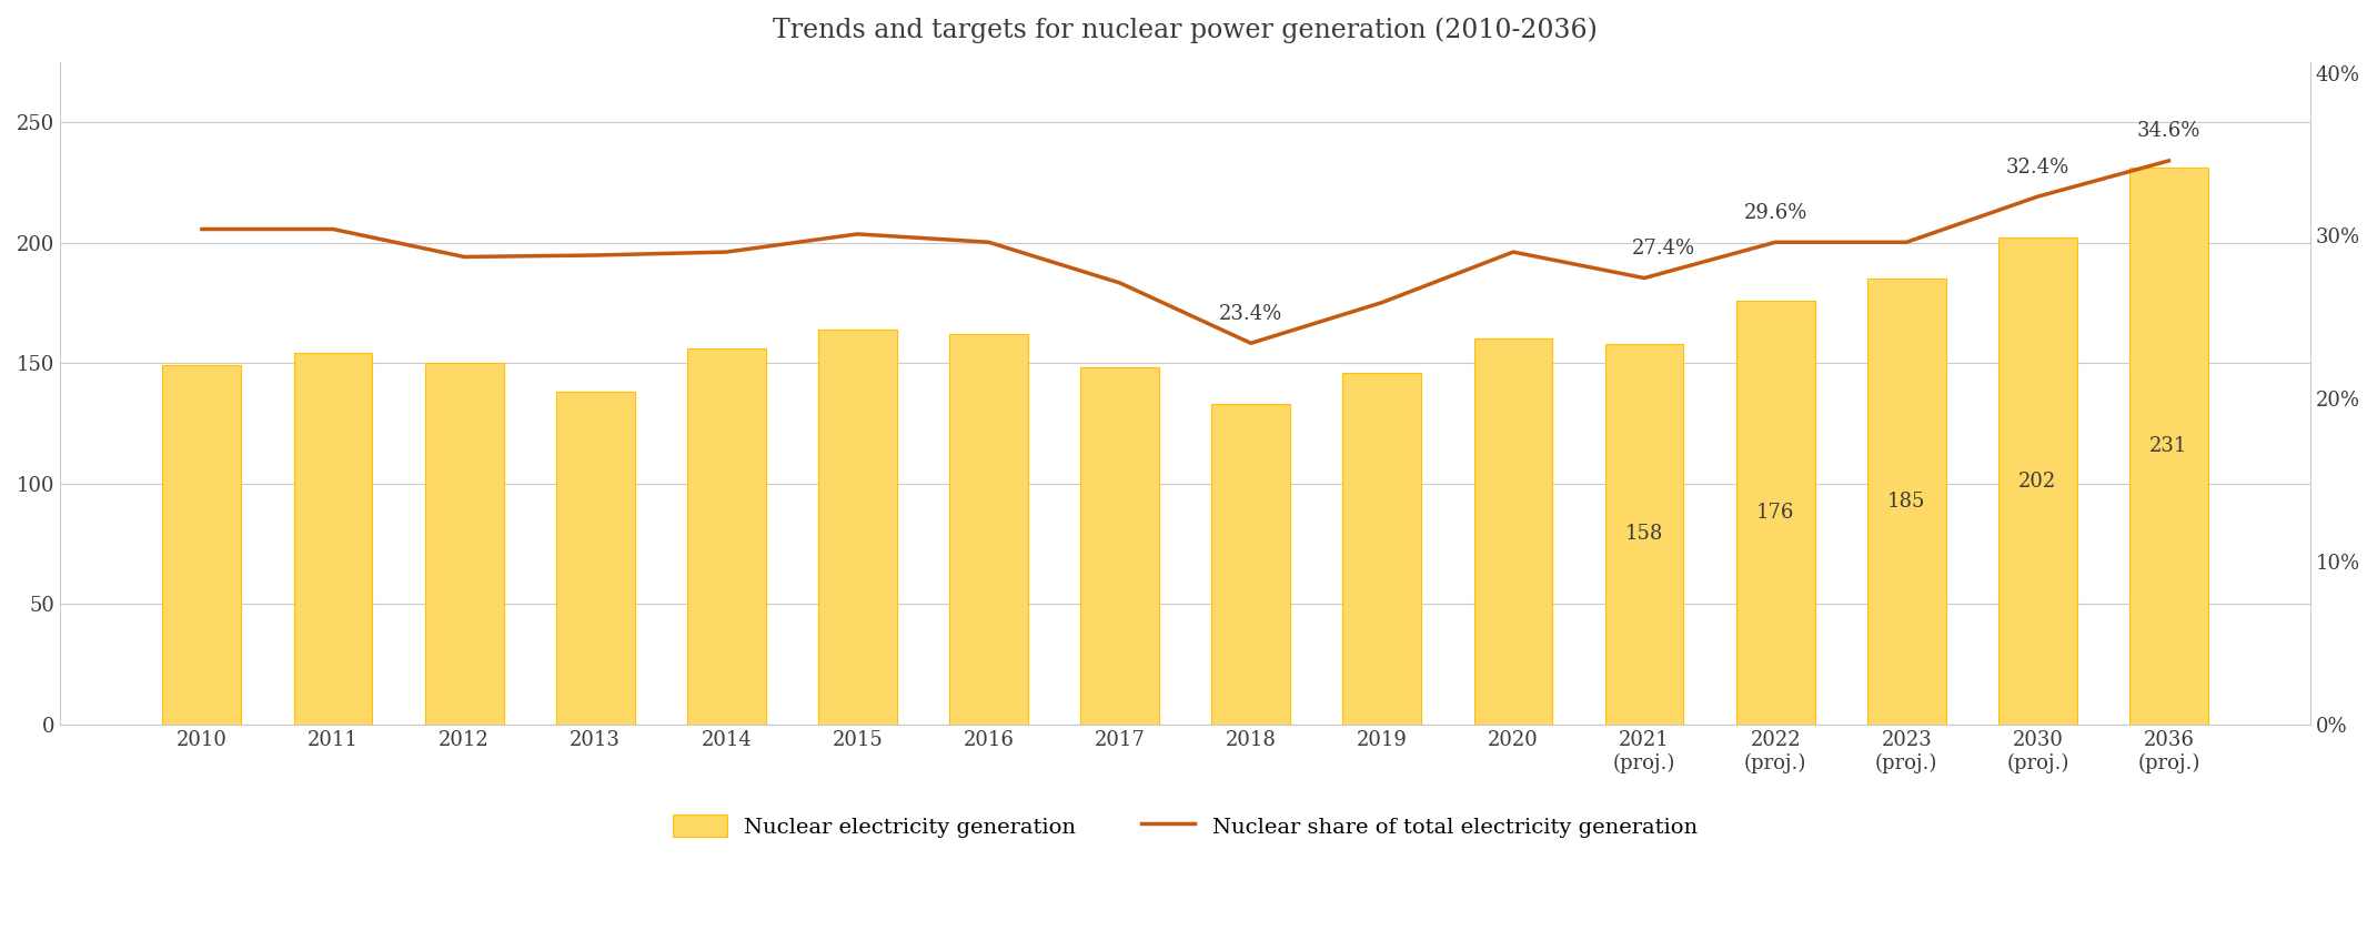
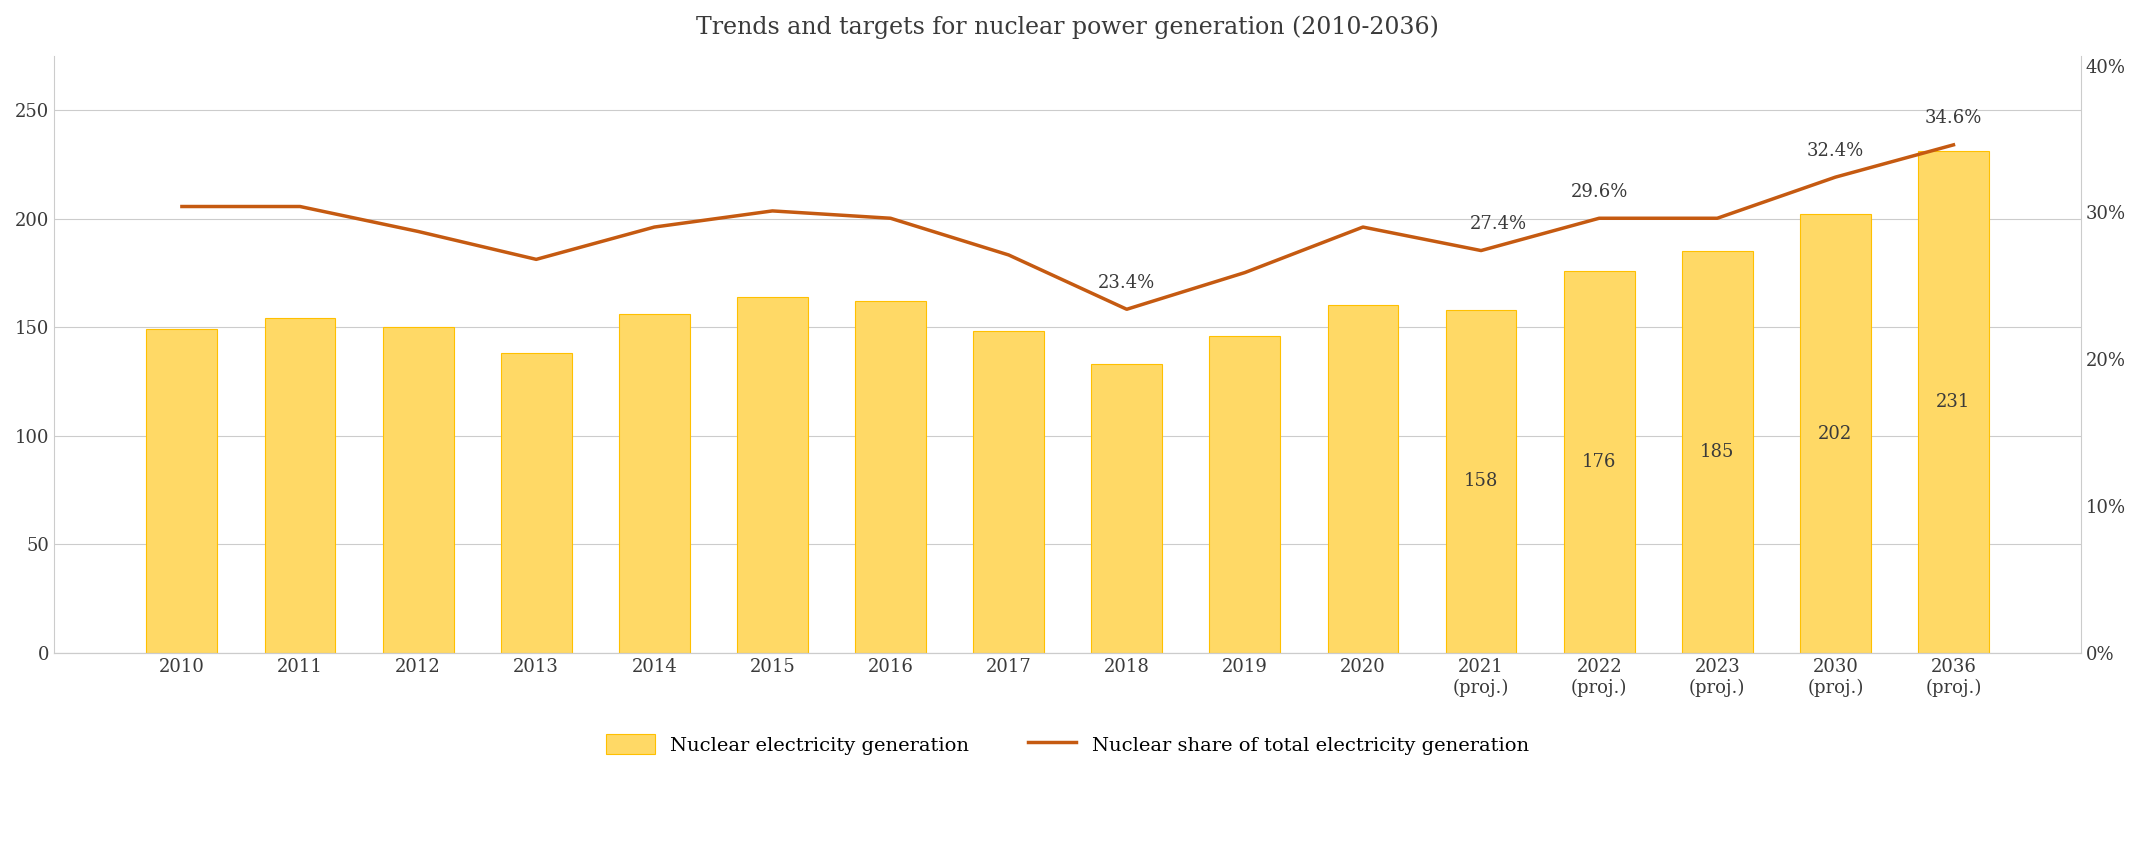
Nuclear share of total electricity generation/2013: 28.8% -> 26.8%
